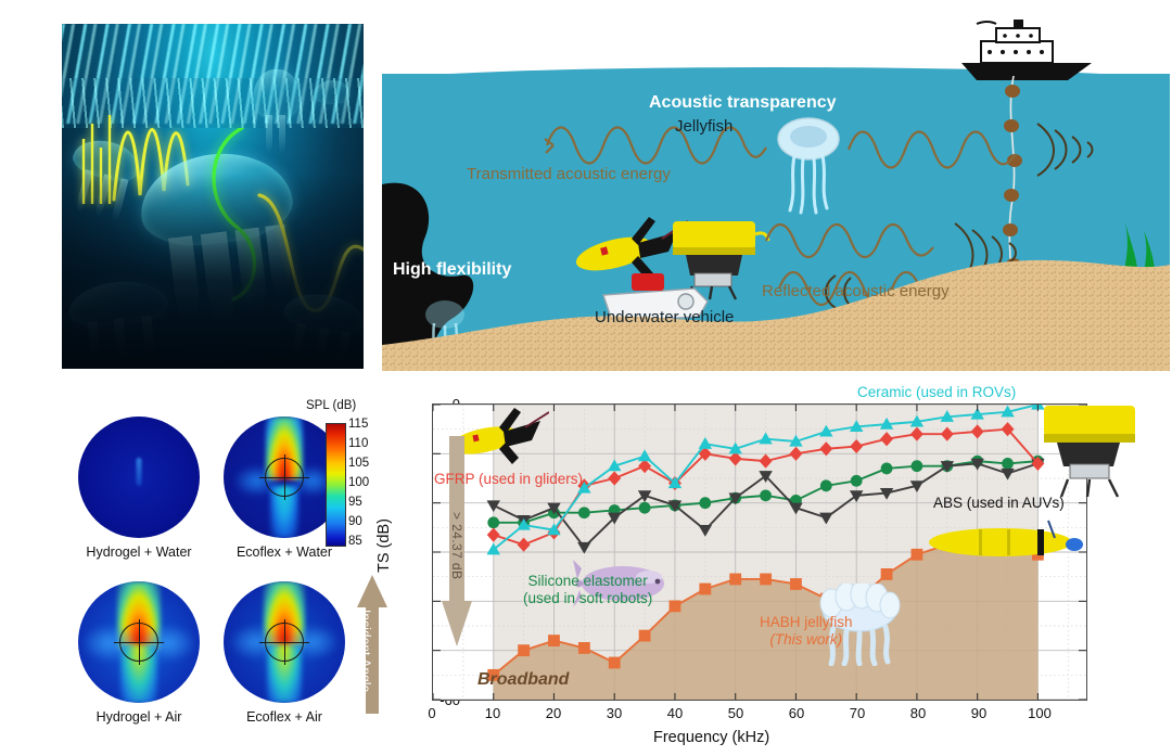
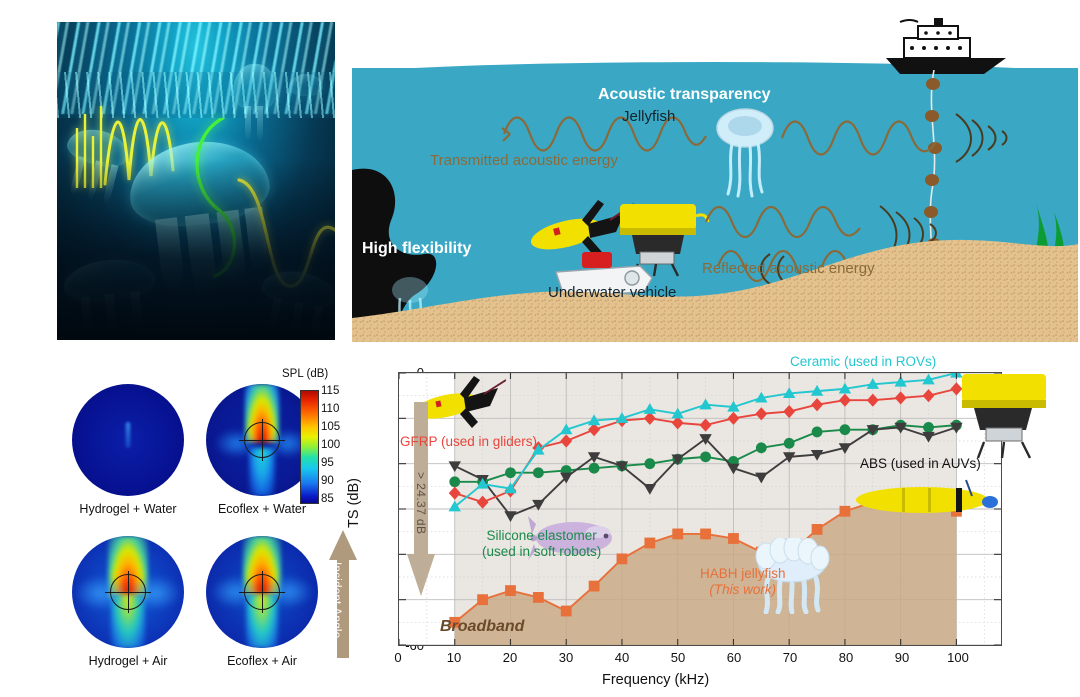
ABS (used in AUVs)/20: -21 -> -32
Ceramic (used in ROVs)/40: -16 -> -10
GFRP (used in gliders)/40: -16 -> -10
GFRP (used in gliders)/100: -12 -> -4
